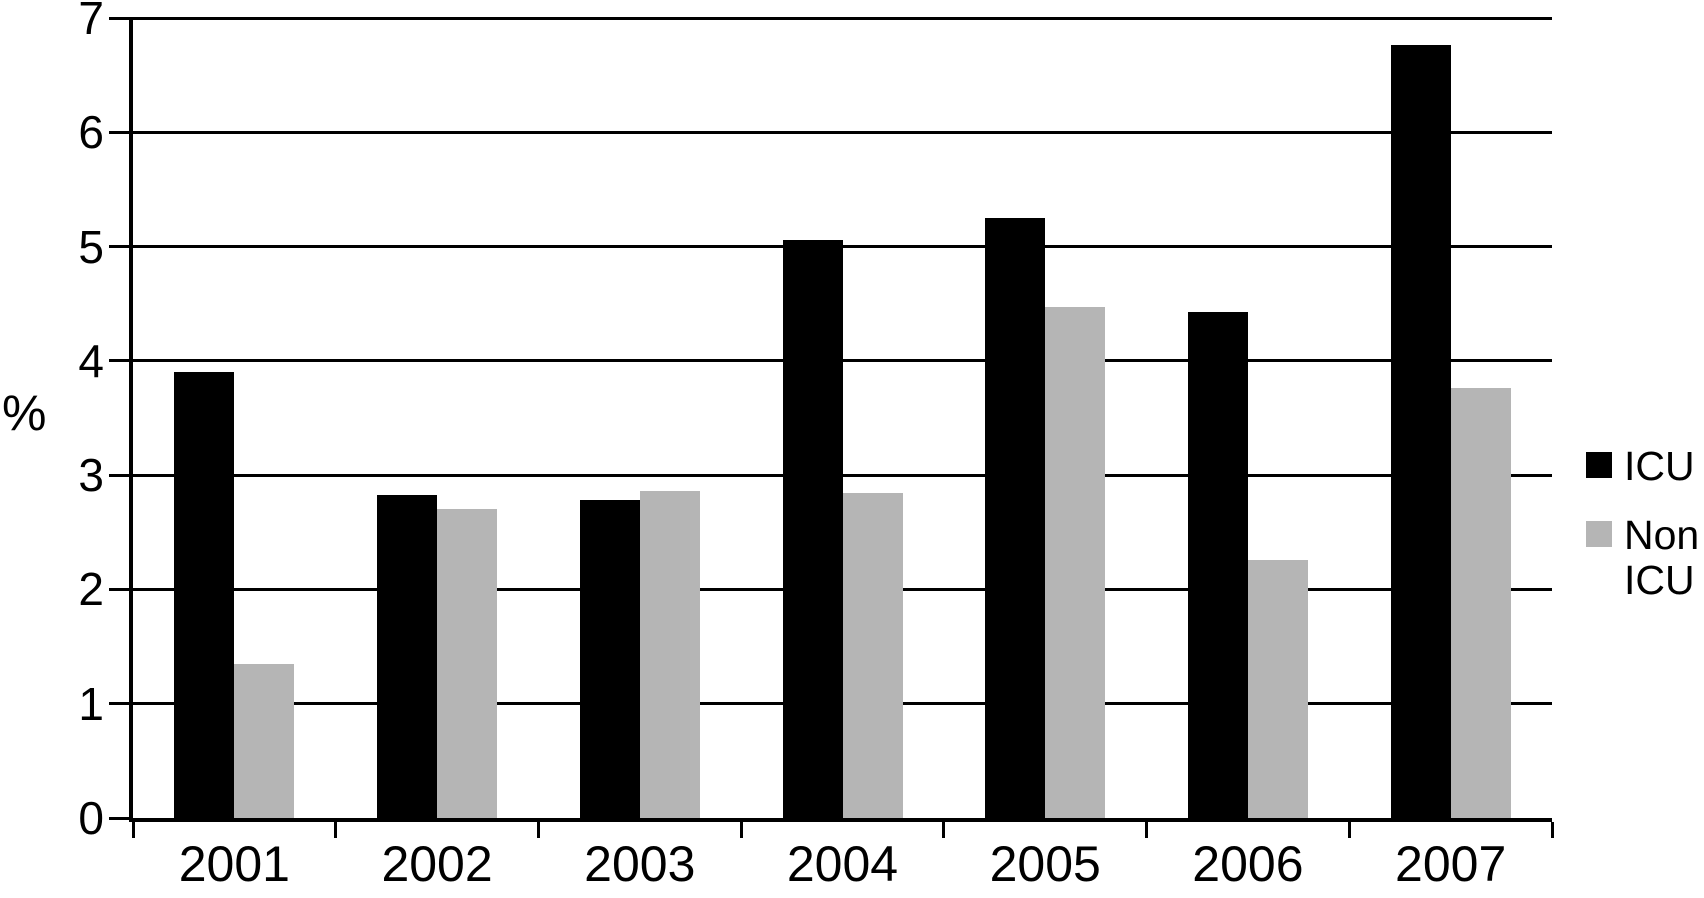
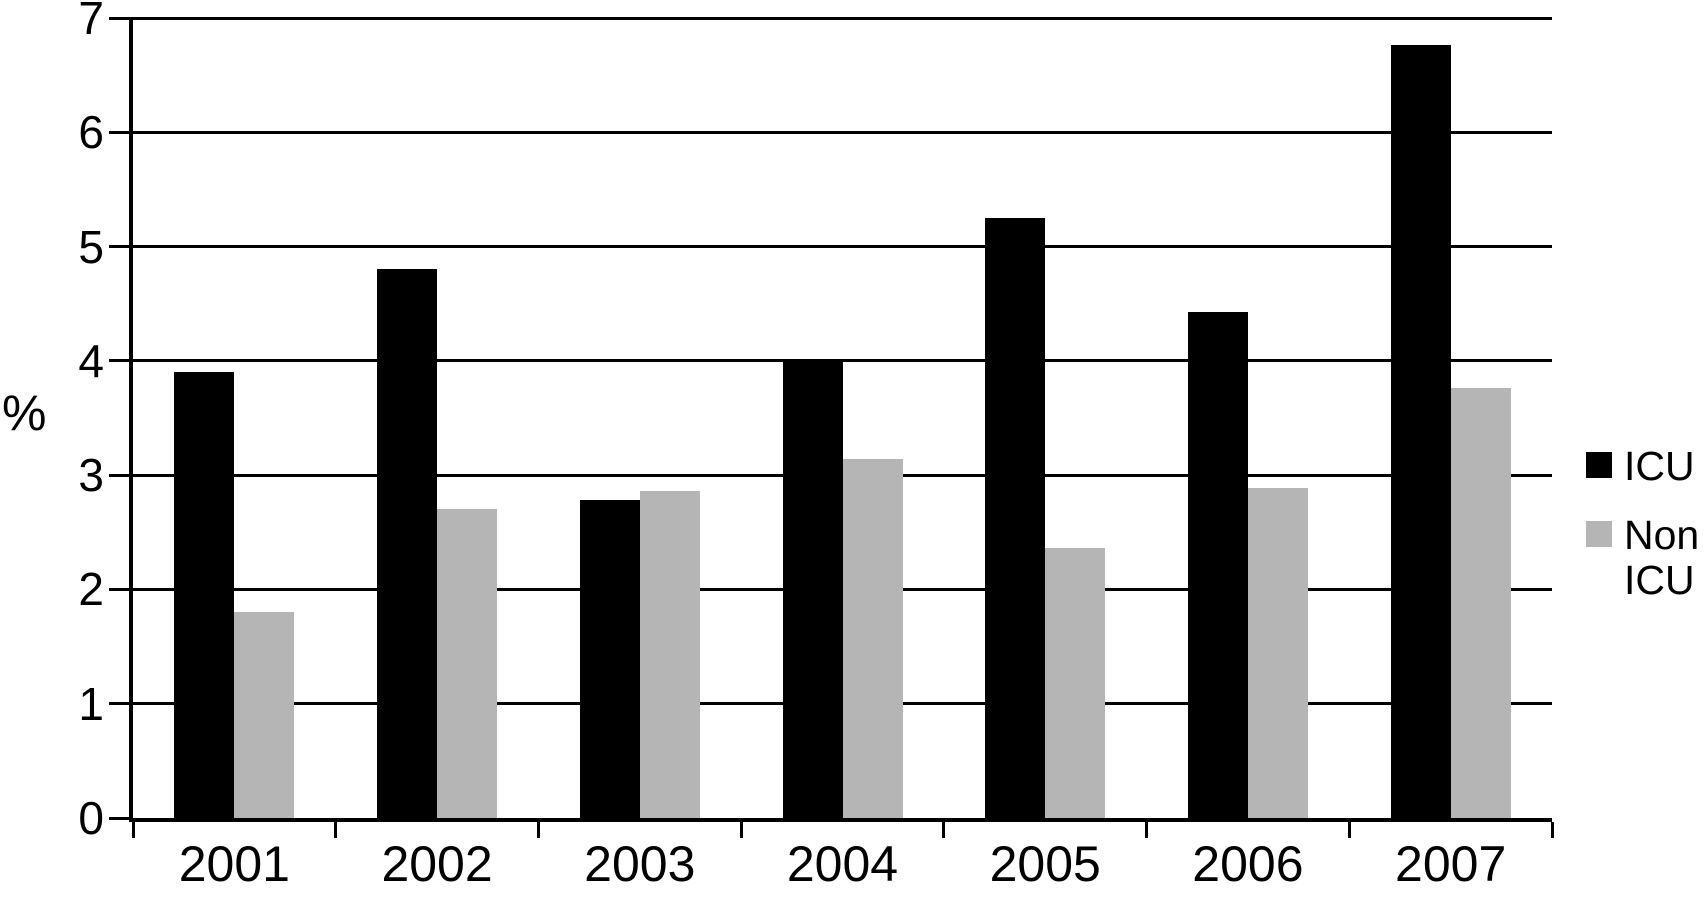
Non ICU/2001: 1.35 -> 1.80
ICU/2002: 2.83 -> 4.80
ICU/2004: 5.06 -> 4.00
Non ICU/2004: 2.84 -> 3.14
Non ICU/2005: 4.47 -> 2.36
Non ICU/2006: 2.26 -> 2.89
